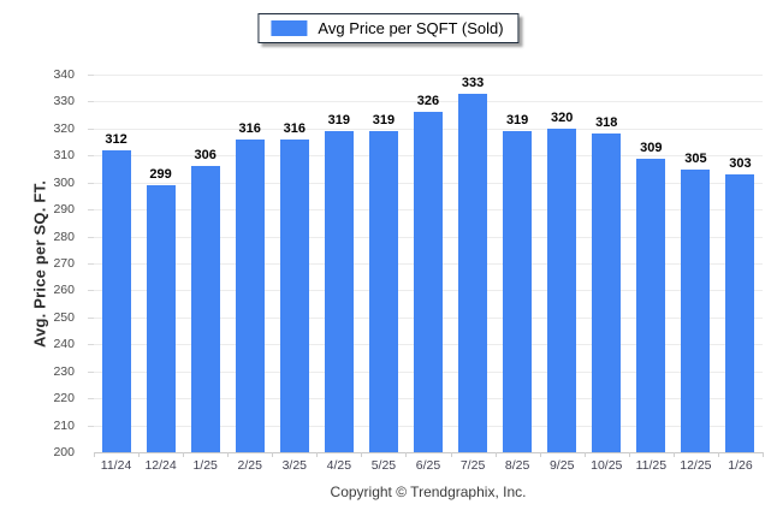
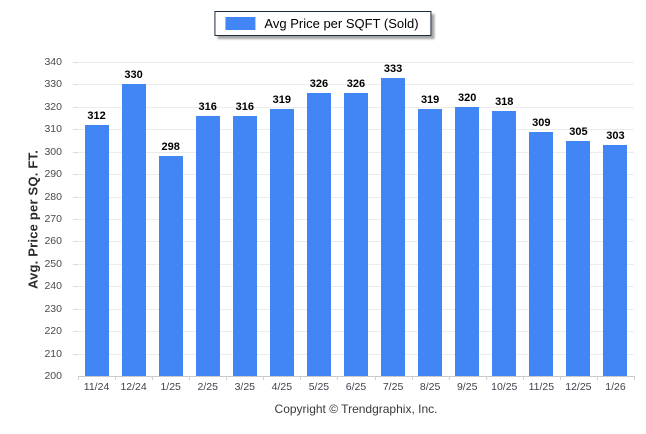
12/24: 299 -> 330
1/25: 306 -> 298
5/25: 319 -> 326
